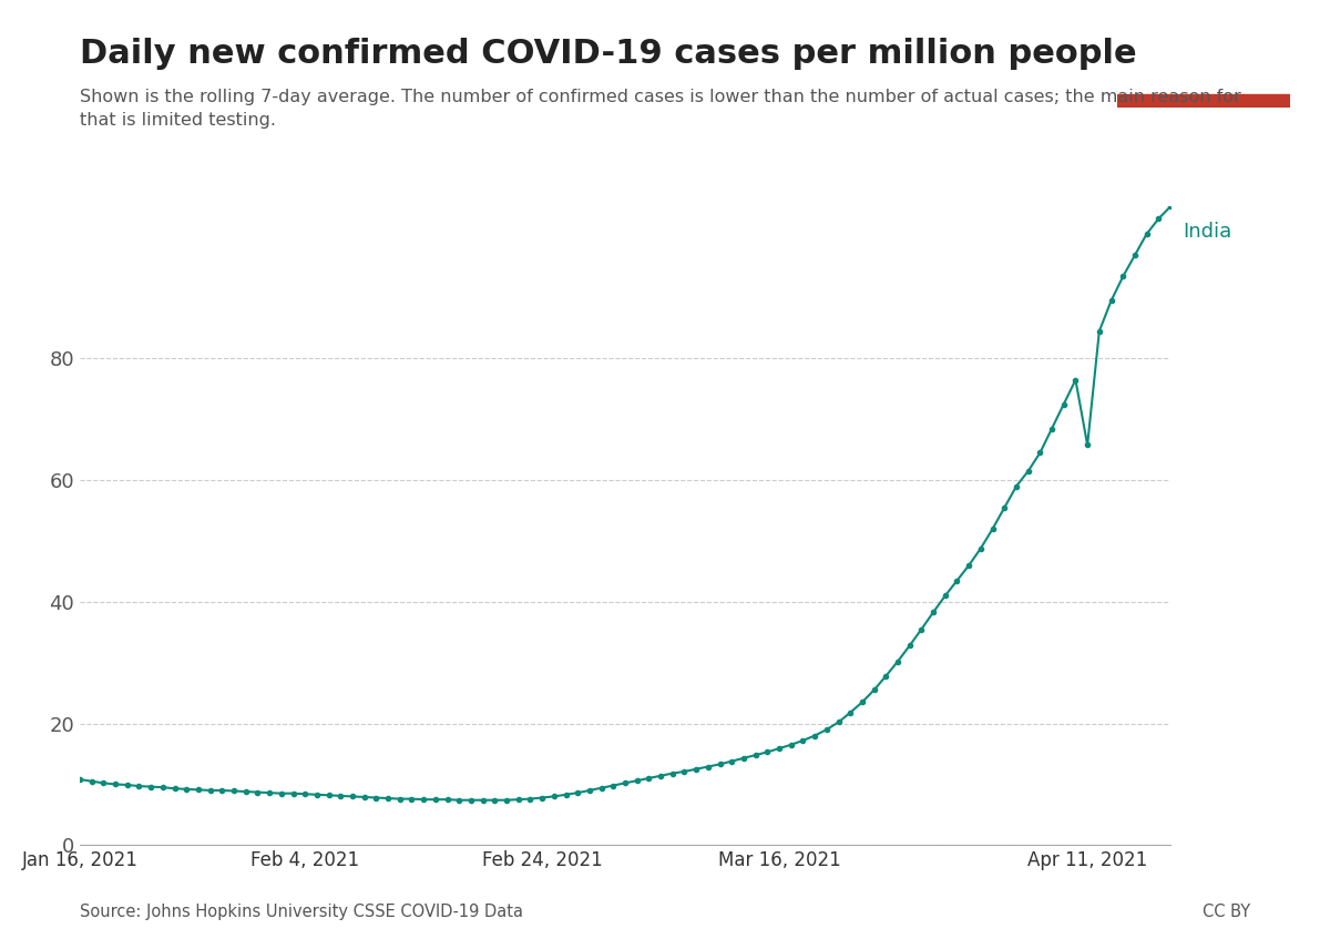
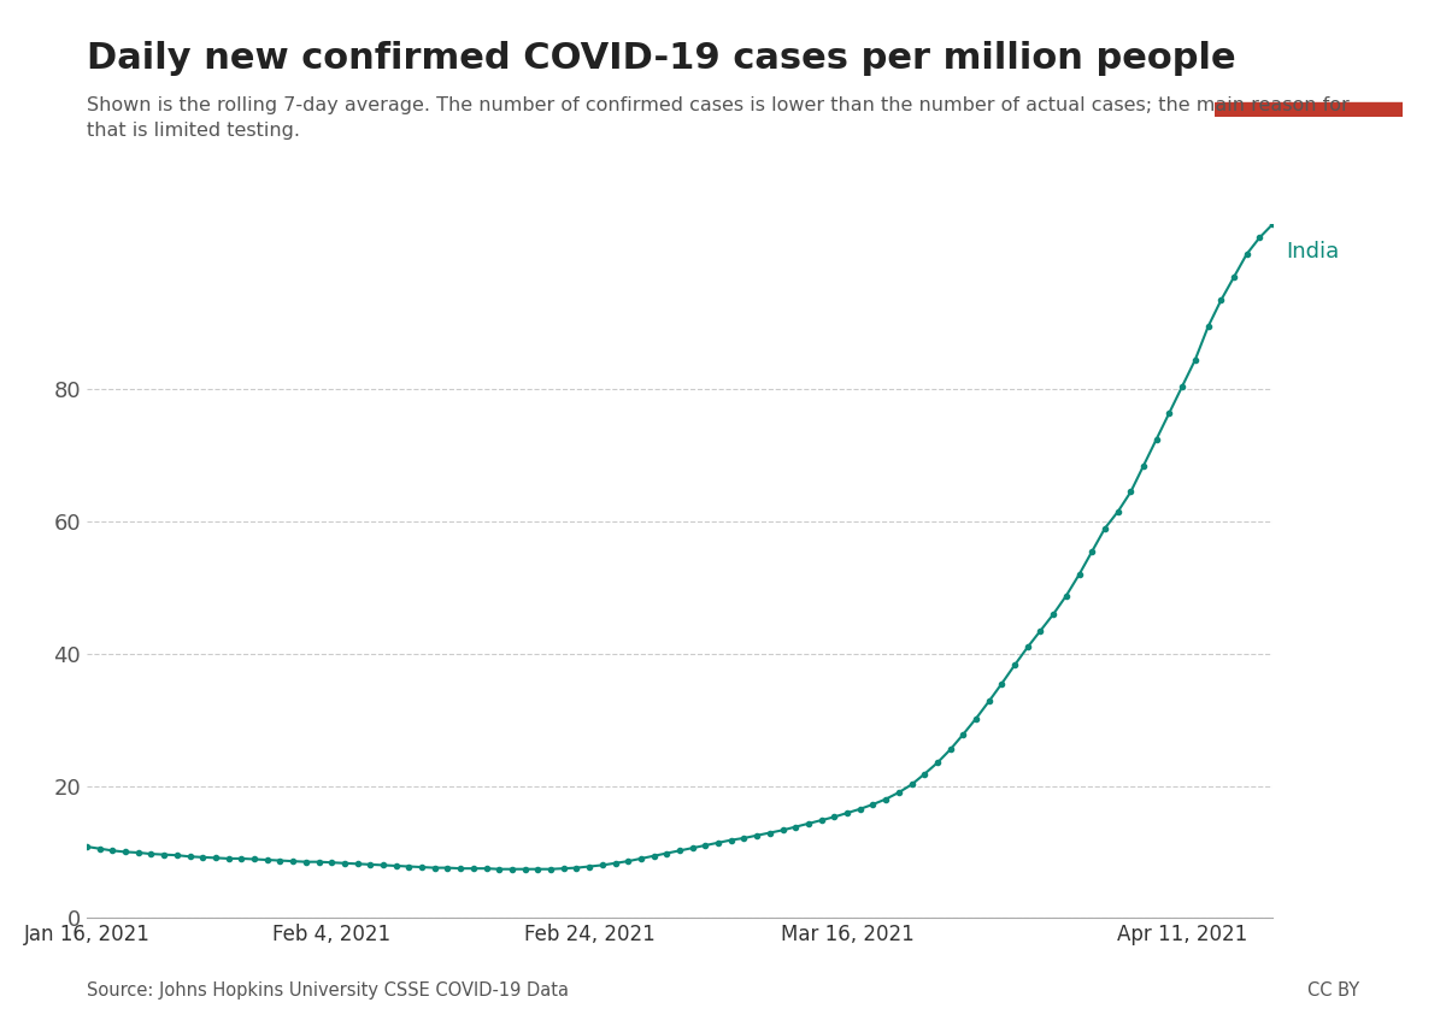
Apr 11, 2021: 65.8 -> 80.5
